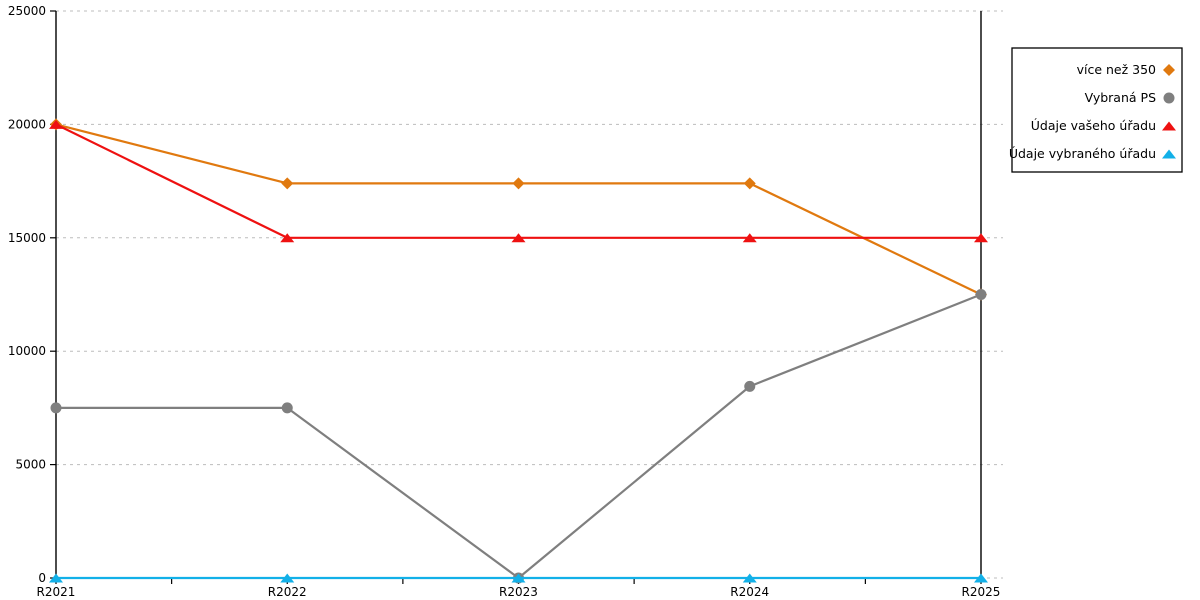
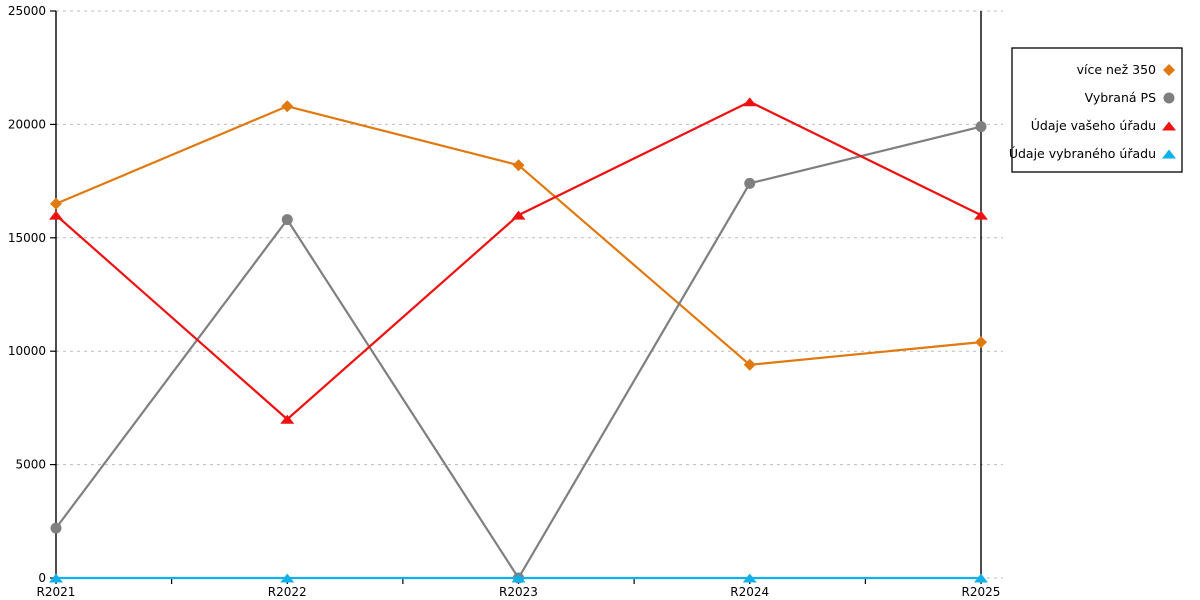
více než 350/R2021: 20000 -> 16500
Vybraná PS/R2021: 7500 -> 2200
Údaje vašeho úřadu/R2021: 20000 -> 16000
více než 350/R2022: 17400 -> 20800
Vybraná PS/R2022: 7500 -> 15800
Údaje vašeho úřadu/R2022: 15000 -> 7000
více než 350/R2023: 17400 -> 18200
Údaje vašeho úřadu/R2023: 15000 -> 16000
více než 350/R2024: 17400 -> 9400
Vybraná PS/R2024: 8400 -> 17400
Údaje vašeho úřadu/R2024: 15000 -> 21000
více než 350/R2025: 12500 -> 10400
Vybraná PS/R2025: 12500 -> 19900
Údaje vašeho úřadu/R2025: 15000 -> 16000
